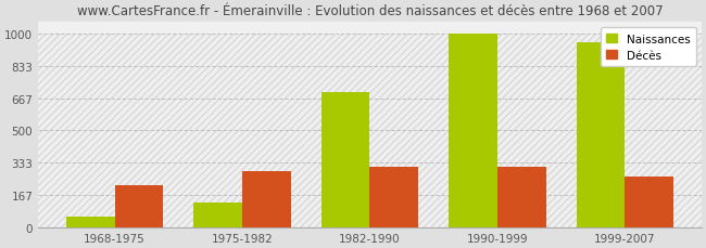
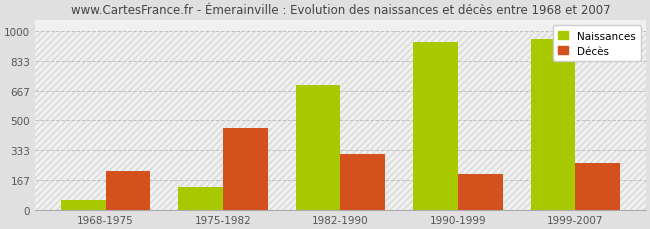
Décès/1975-1982: 290 -> 460
Naissances/1990-1999: 1000 -> 940
Décès/1990-1999: 310 -> 200
